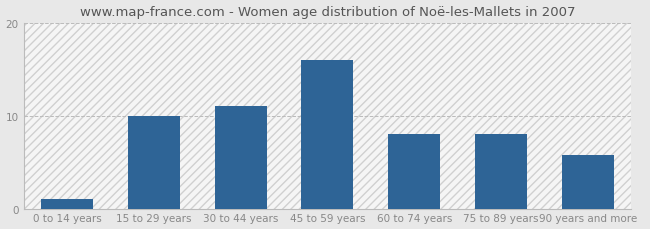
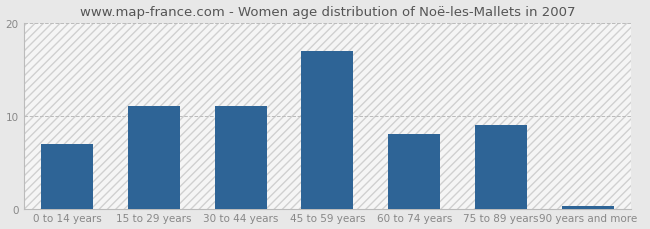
0 to 14 years: 1.0 -> 7.0
15 to 29 years: 10.0 -> 11.0
45 to 59 years: 16.0 -> 17.0
75 to 89 years: 8.0 -> 9.0
90 years and more: 5.8 -> 0.3
